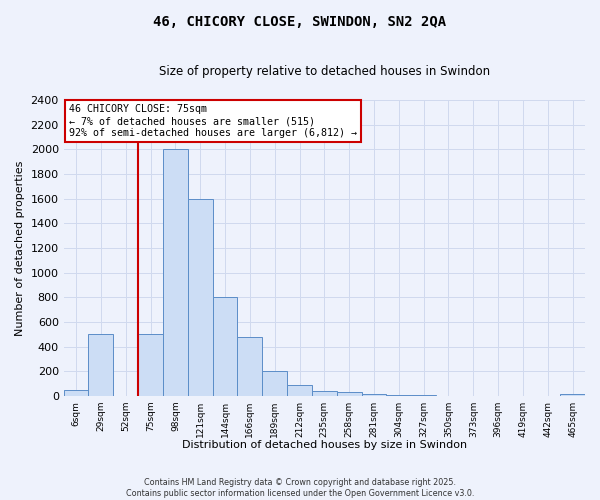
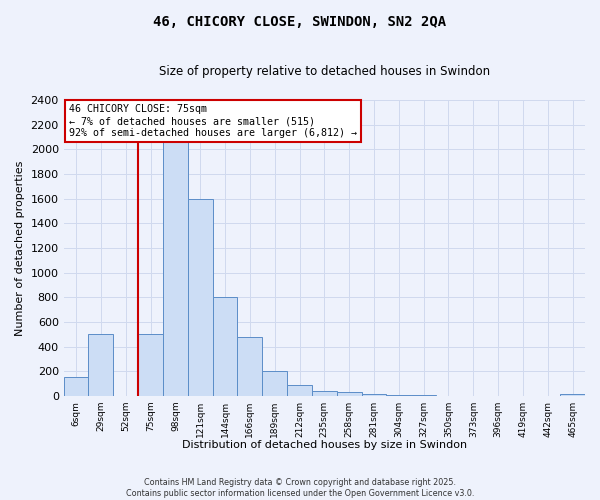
6sqm: 50 -> 150
98sqm: 2000 -> 2080
